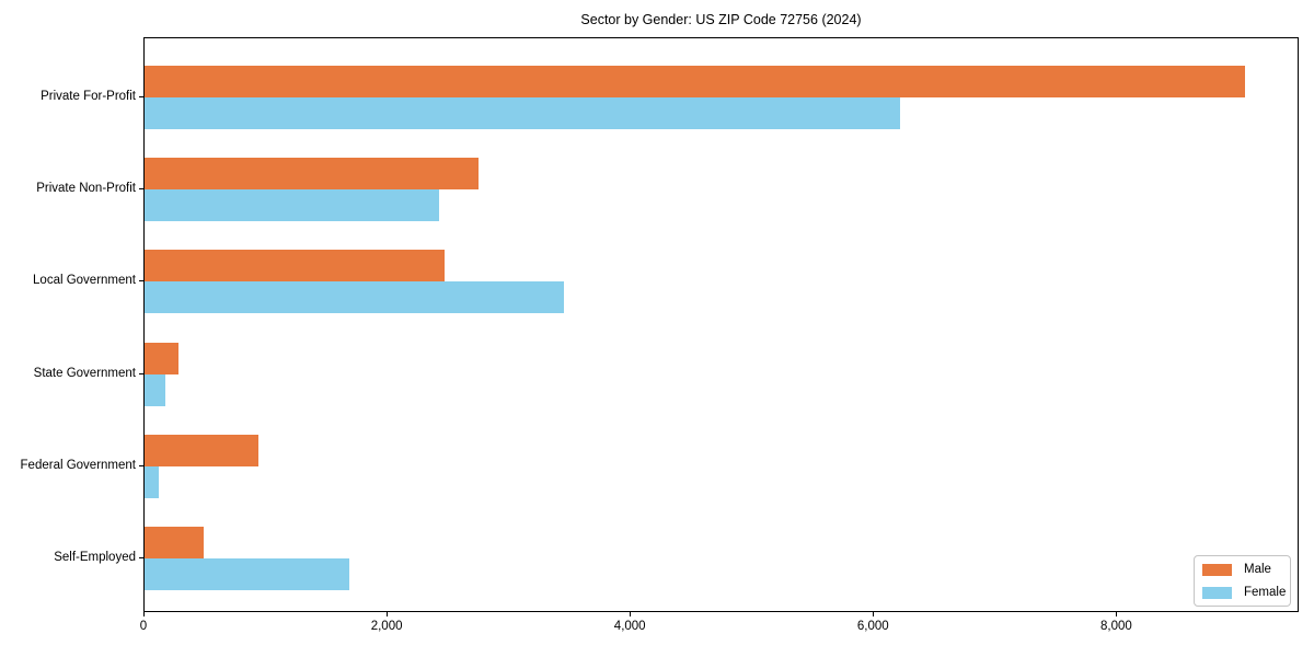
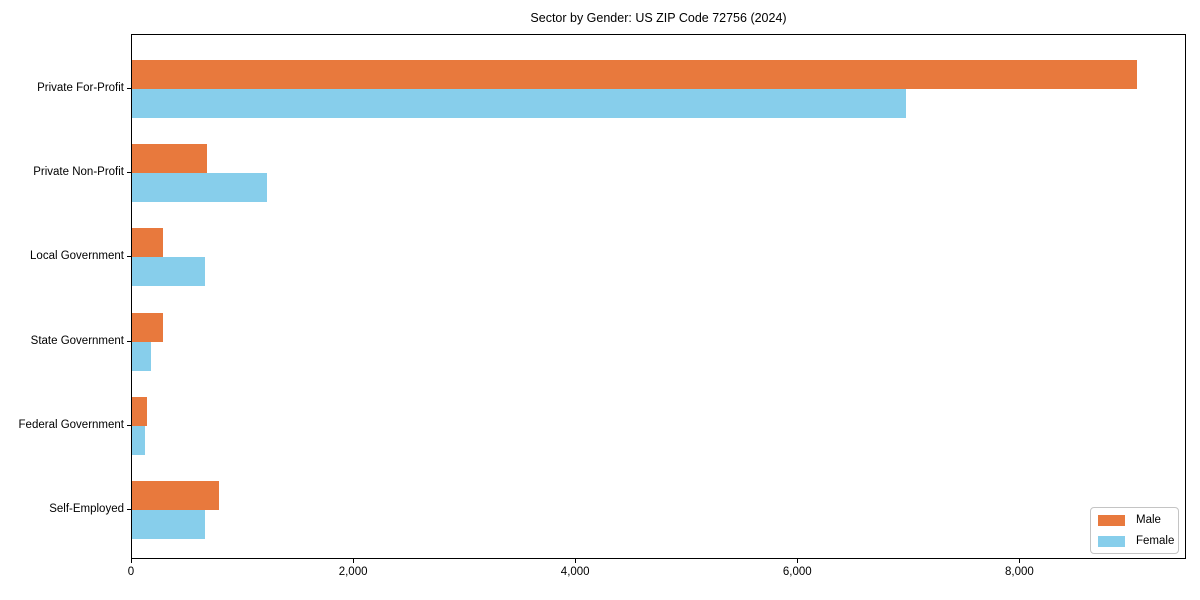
Female/Private For-Profit: 6210 -> 6970
Male/Private Non-Profit: 2750 -> 680
Female/Private Non-Profit: 2420 -> 1220
Male/Local Government: 2470 -> 280
Female/Local Government: 3450 -> 660
Male/Federal Government: 940 -> 140
Male/Self-Employed: 490 -> 780
Female/Self-Employed: 1680 -> 660
